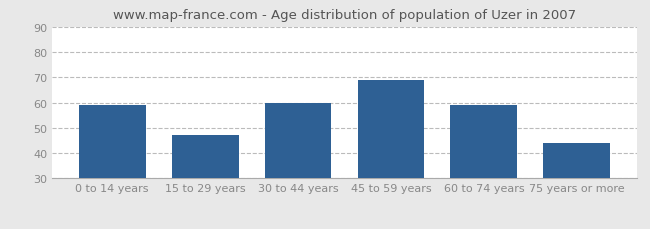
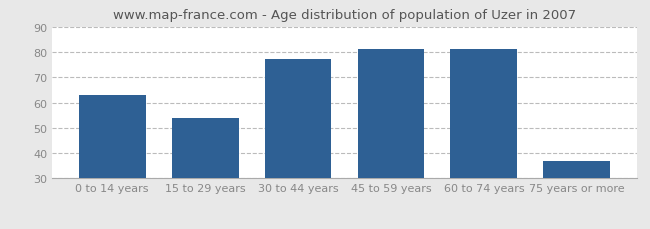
0 to 14 years: 59 -> 63
15 to 29 years: 47 -> 54
30 to 44 years: 60 -> 77
45 to 59 years: 69 -> 81
60 to 74 years: 59 -> 81
75 years or more: 44 -> 37
